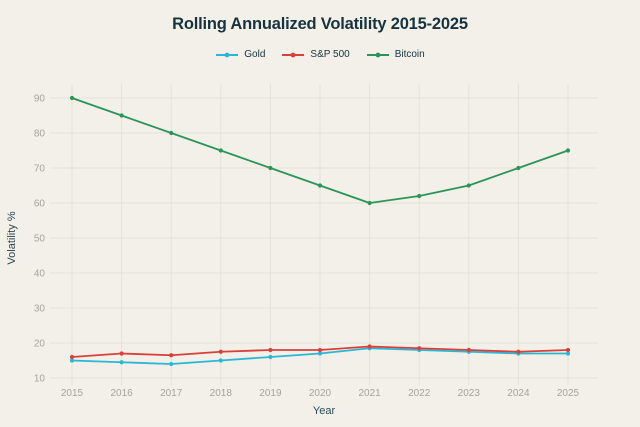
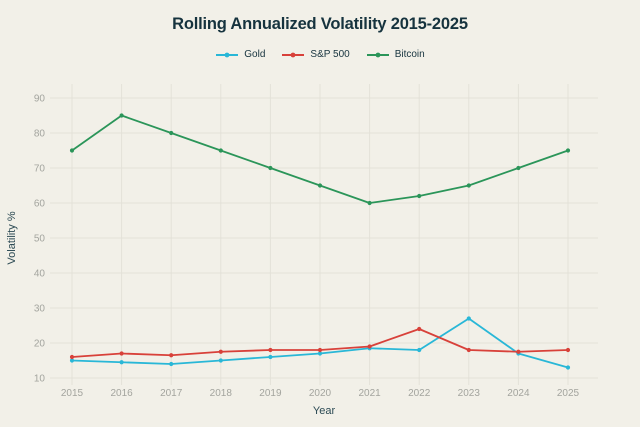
Bitcoin/2015: 90 -> 75
S&P 500/2022: 18 -> 24
Gold/2023: 18 -> 27
Gold/2025: 17 -> 13
